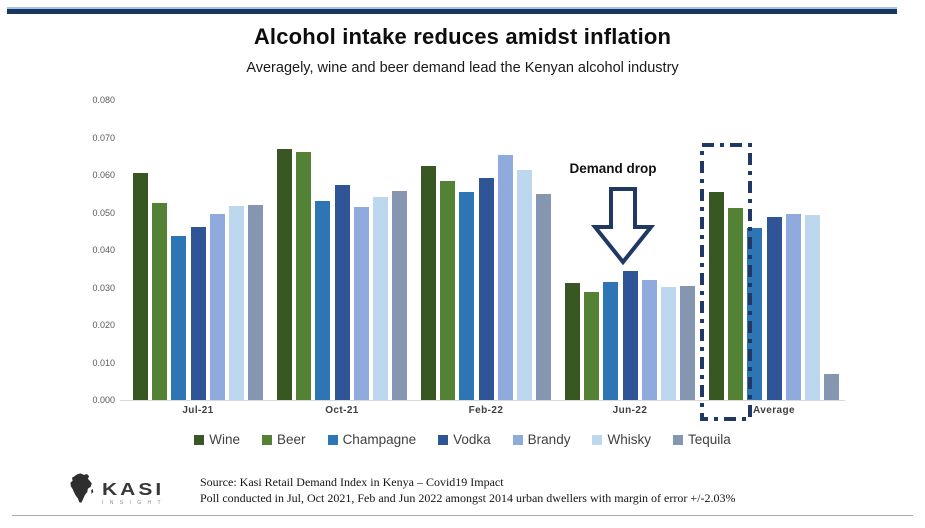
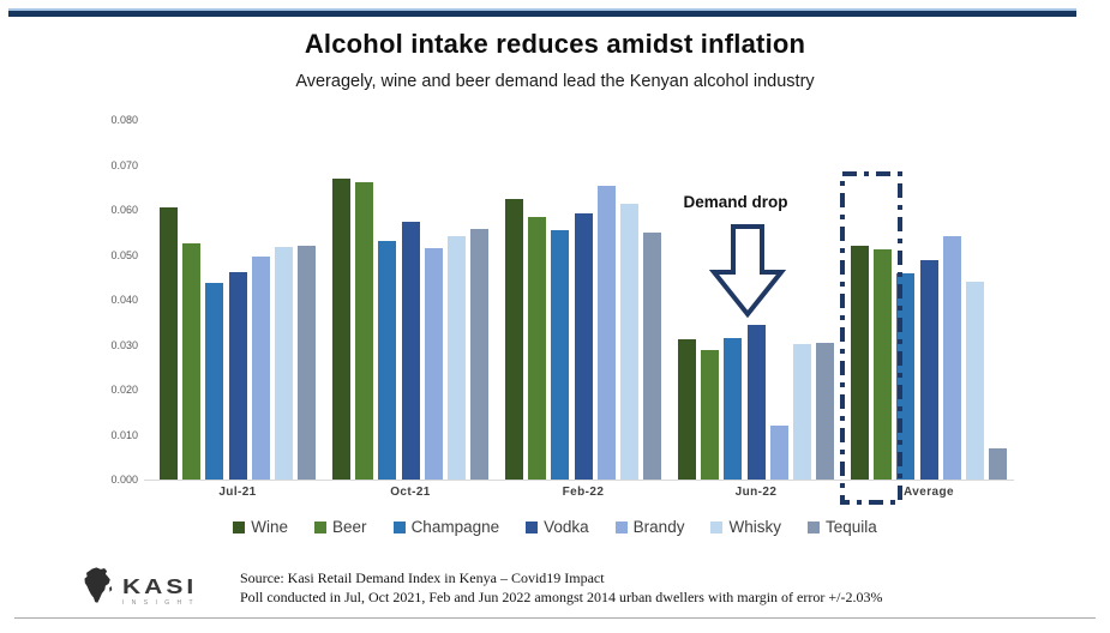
Brandy/Jun-22: 0.032 -> 0.012
Wine/Average: 0.055 -> 0.052
Brandy/Average: 0.050 -> 0.054
Whisky/Average: 0.049 -> 0.044
